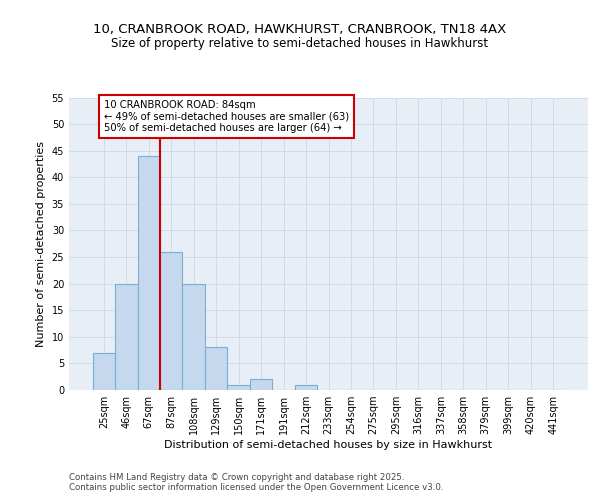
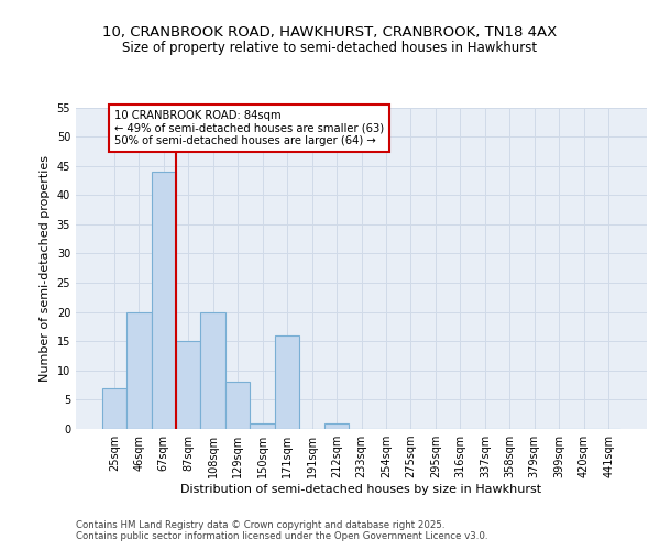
87sqm: 26 -> 15
171sqm: 2 -> 16
